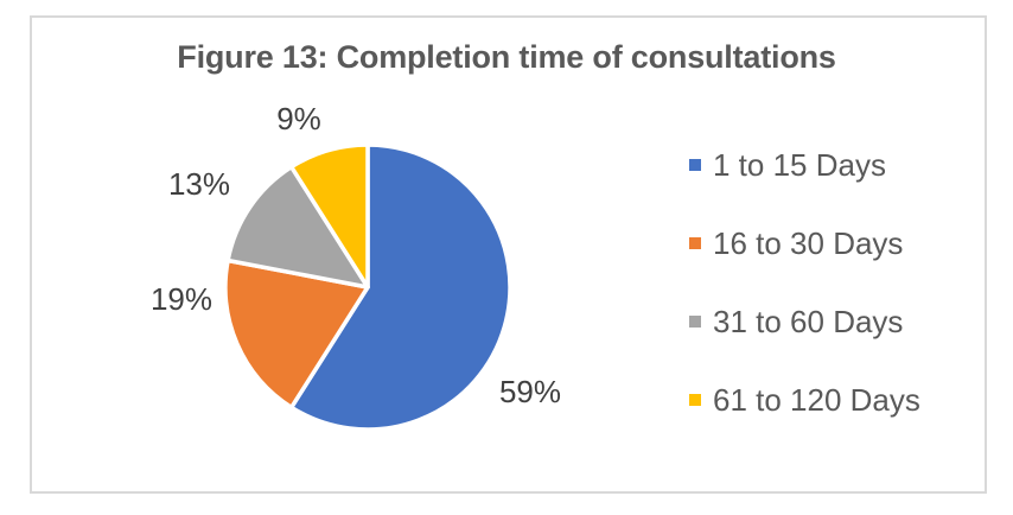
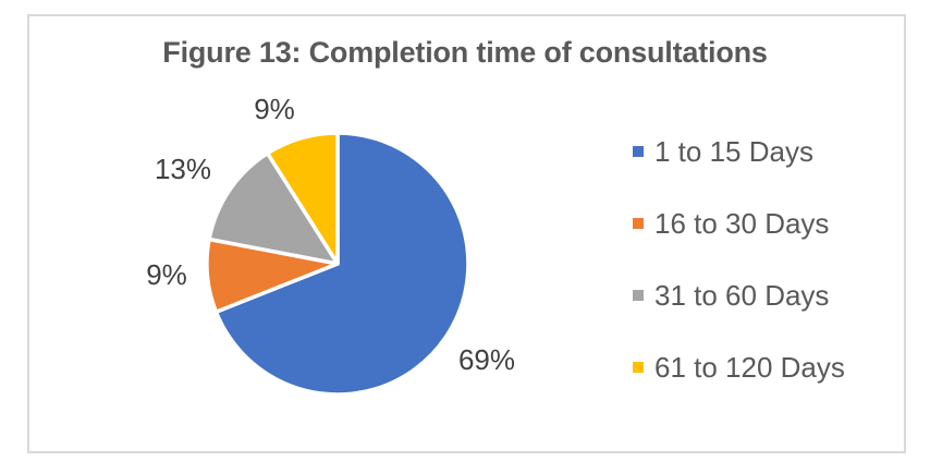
1 to 15 Days: 59% -> 69%
16 to 30 Days: 19% -> 9%
